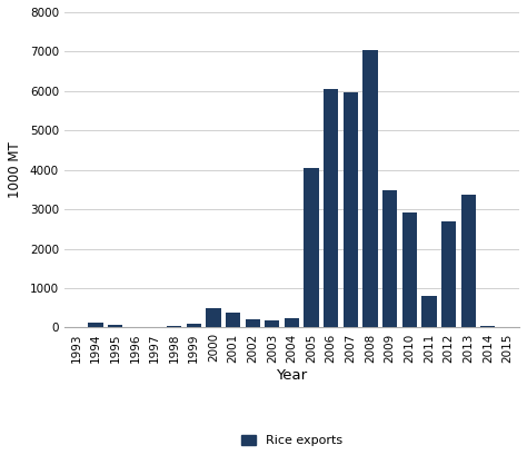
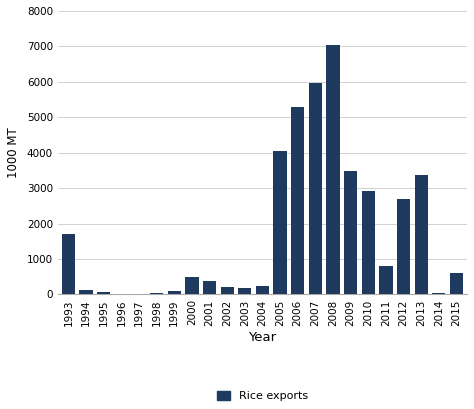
1993: 20 -> 1700
2006: 6050 -> 5300
2015: 20 -> 600
